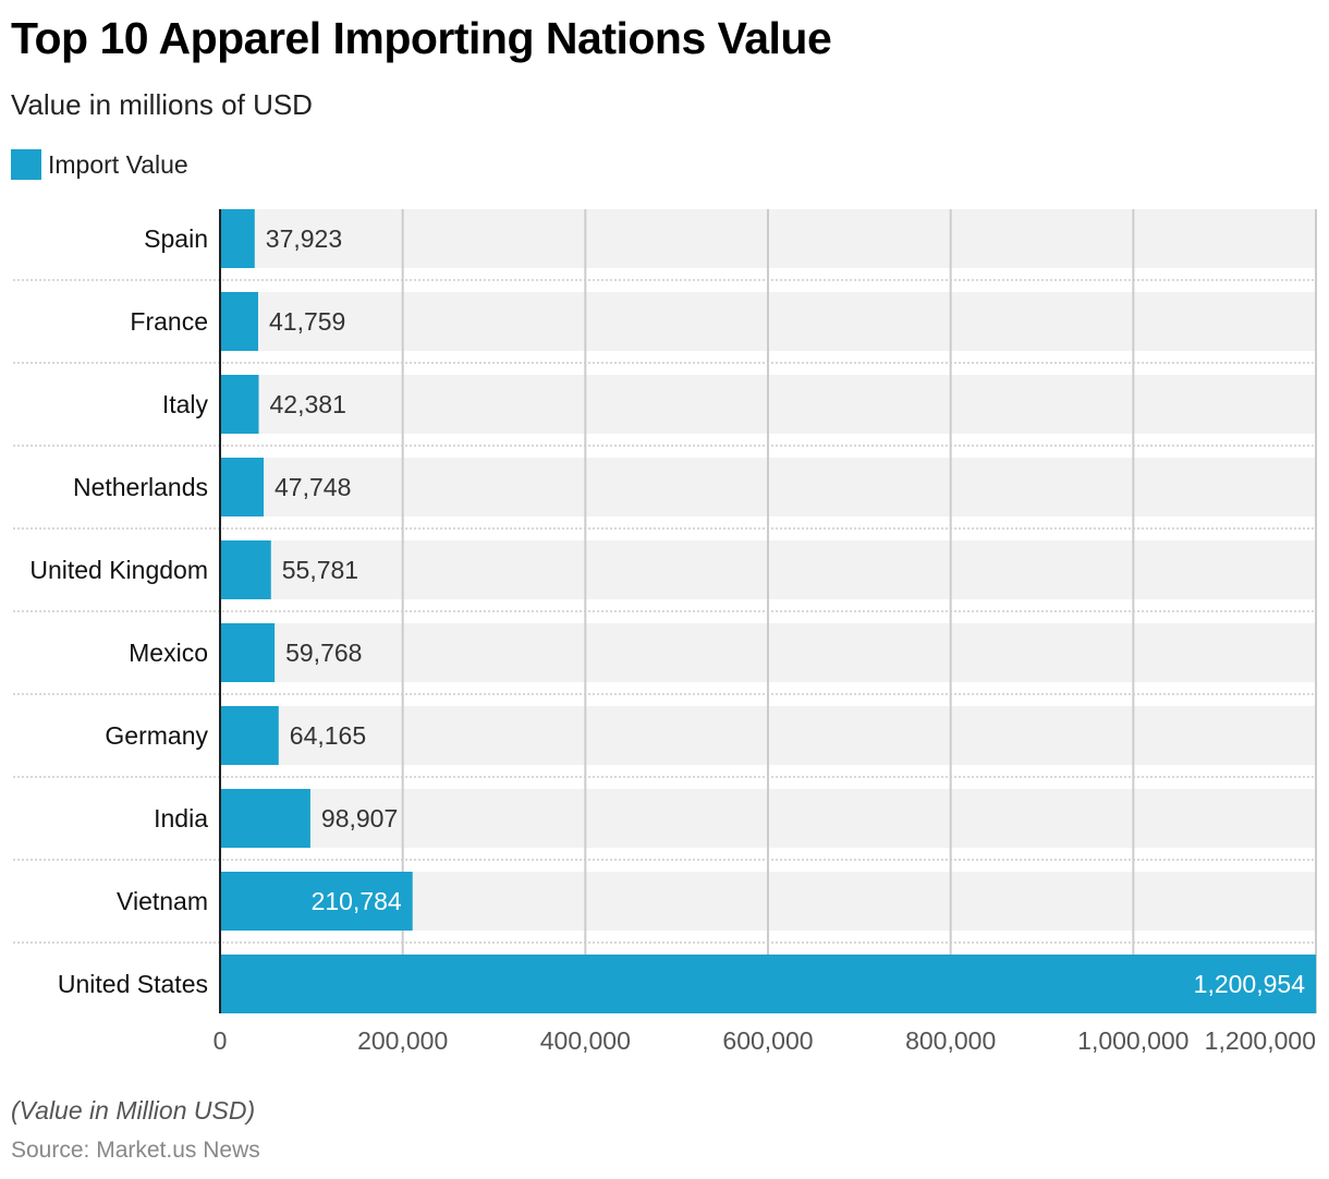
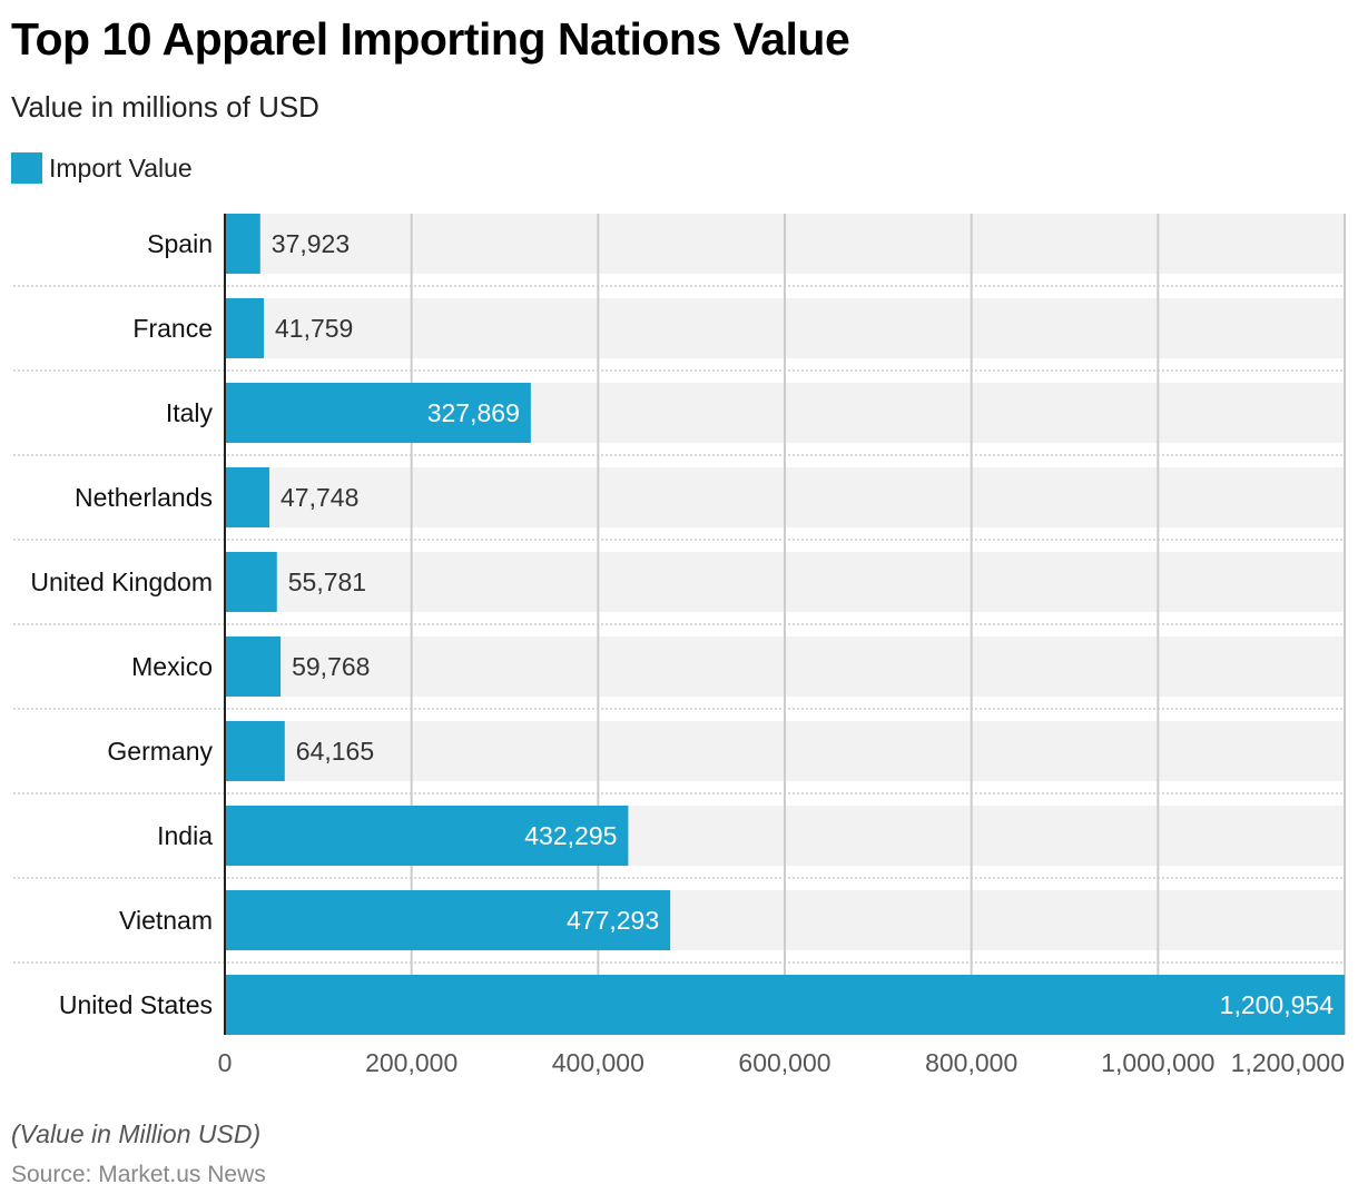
Italy: 42,381 -> 327,869
India: 98,907 -> 432,295
Vietnam: 210,784 -> 477,293
